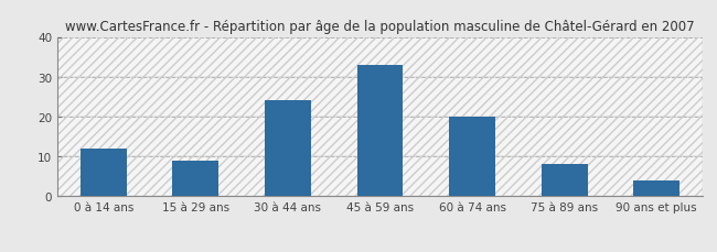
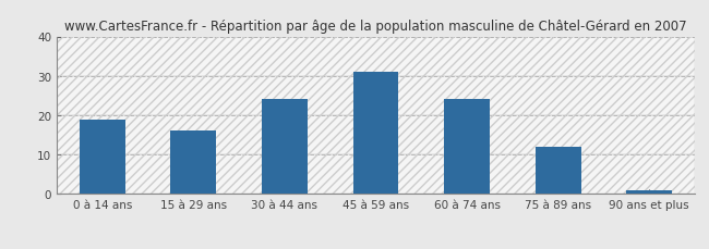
0 à 14 ans: 12 -> 19
15 à 29 ans: 9 -> 16
45 à 59 ans: 33 -> 31
60 à 74 ans: 20 -> 24
75 à 89 ans: 8 -> 12
90 ans et plus: 4 -> 1
